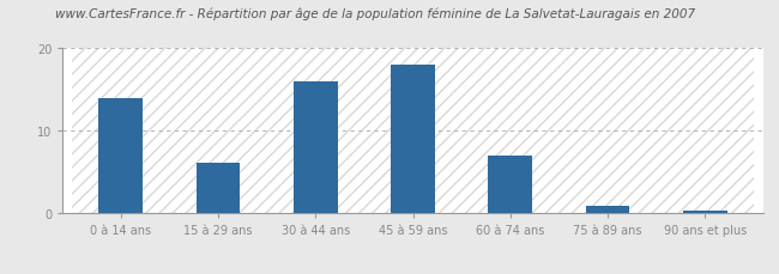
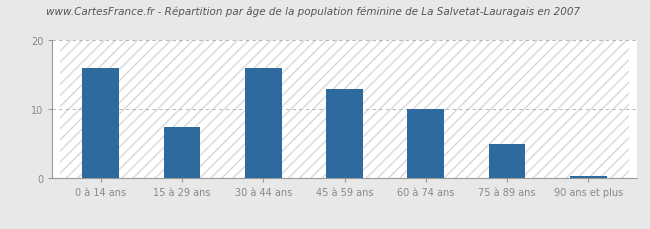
0 à 14 ans: 14.0 -> 16.0
15 à 29 ans: 6.2 -> 7.5
45 à 59 ans: 18.0 -> 13.0
60 à 74 ans: 7.0 -> 10.1
75 à 89 ans: 1.0 -> 5.0
